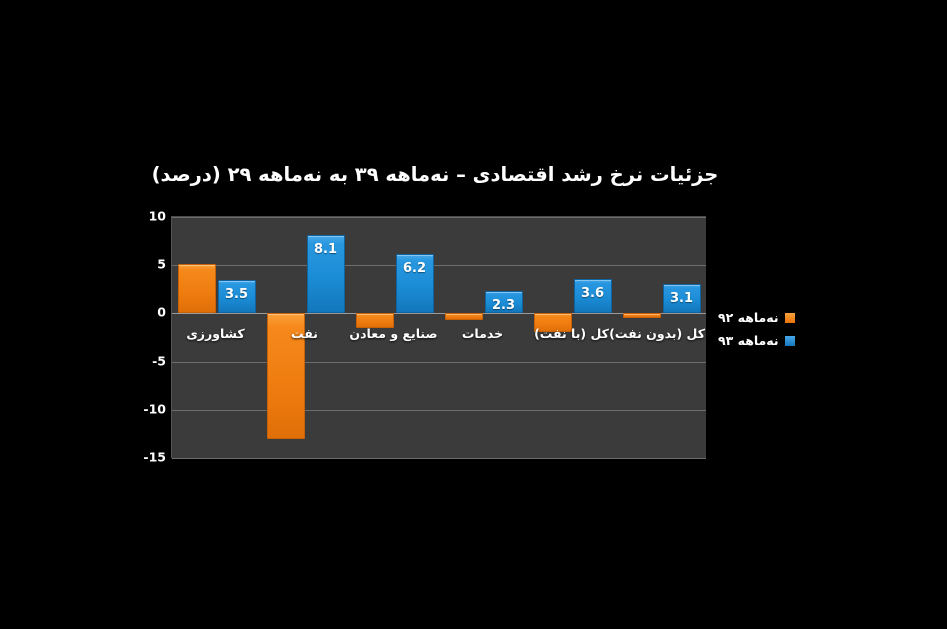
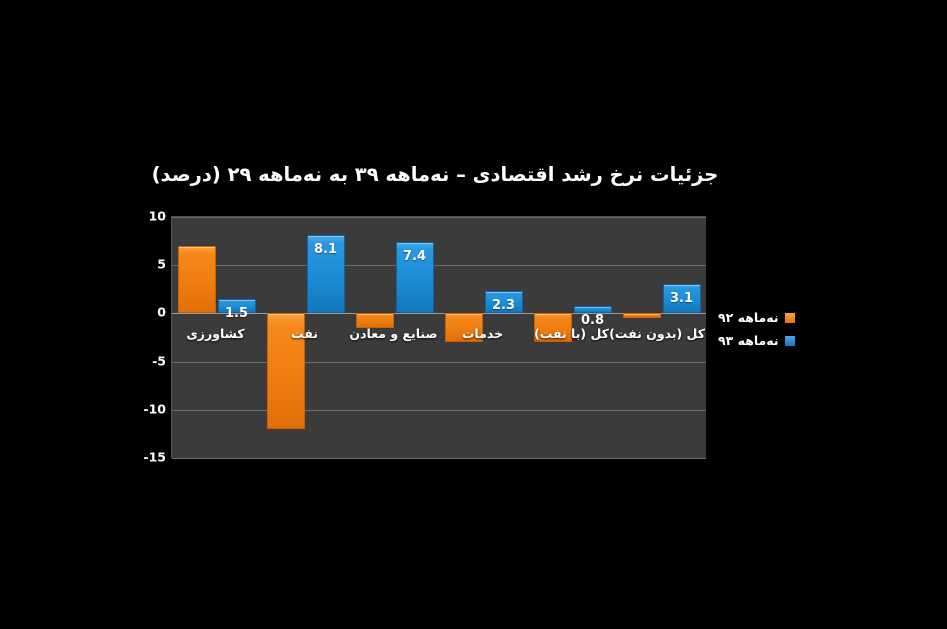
نه‌ماهه ۹۲/کشاورزی: 5 -> 7
نه‌ماهه ۹۳/کشاورزی: 3.5 -> 1.5
نه‌ماهه ۹۲/نفت: -13 -> -12
نه‌ماهه ۹۳/صنایع و معادن: 6.2 -> 7.4
نه‌ماهه ۹۲/خدمات: -1 -> -3
نه‌ماهه ۹۲/کل (با نفت): -2 -> -3
نه‌ماهه ۹۳/کل (با نفت): 3.6 -> 0.8
